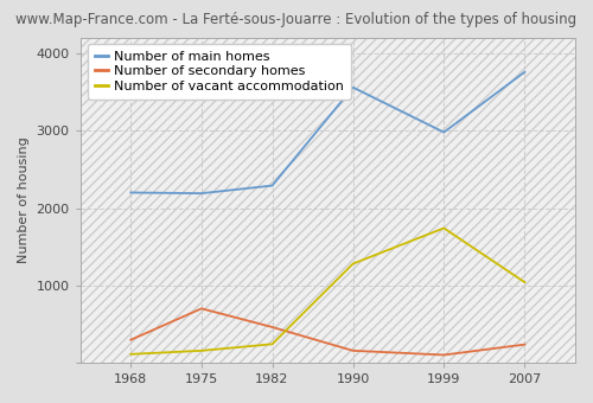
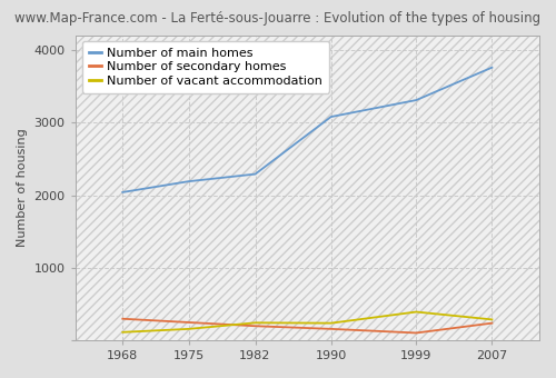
Number of main homes/1968: 2200 -> 2040
Number of secondary homes/1975: 700 -> 240
Number of secondary homes/1982: 460 -> 200
Number of main homes/1990: 3560 -> 3080
Number of vacant accommodation/1990: 1280 -> 240
Number of main homes/1999: 2980 -> 3310
Number of vacant accommodation/1999: 1740 -> 390
Number of vacant accommodation/2007: 1040 -> 280
